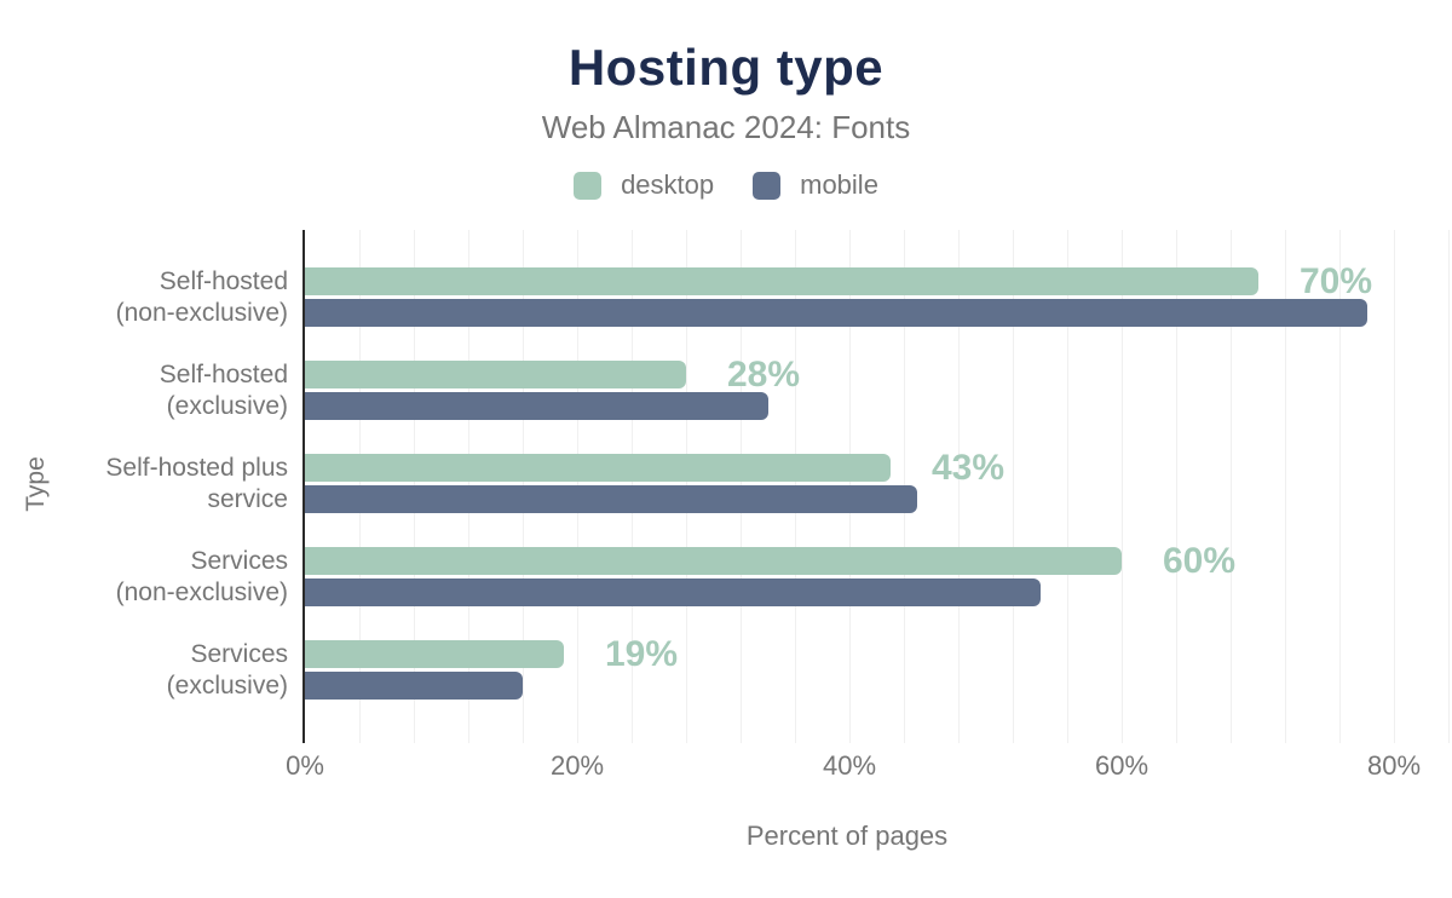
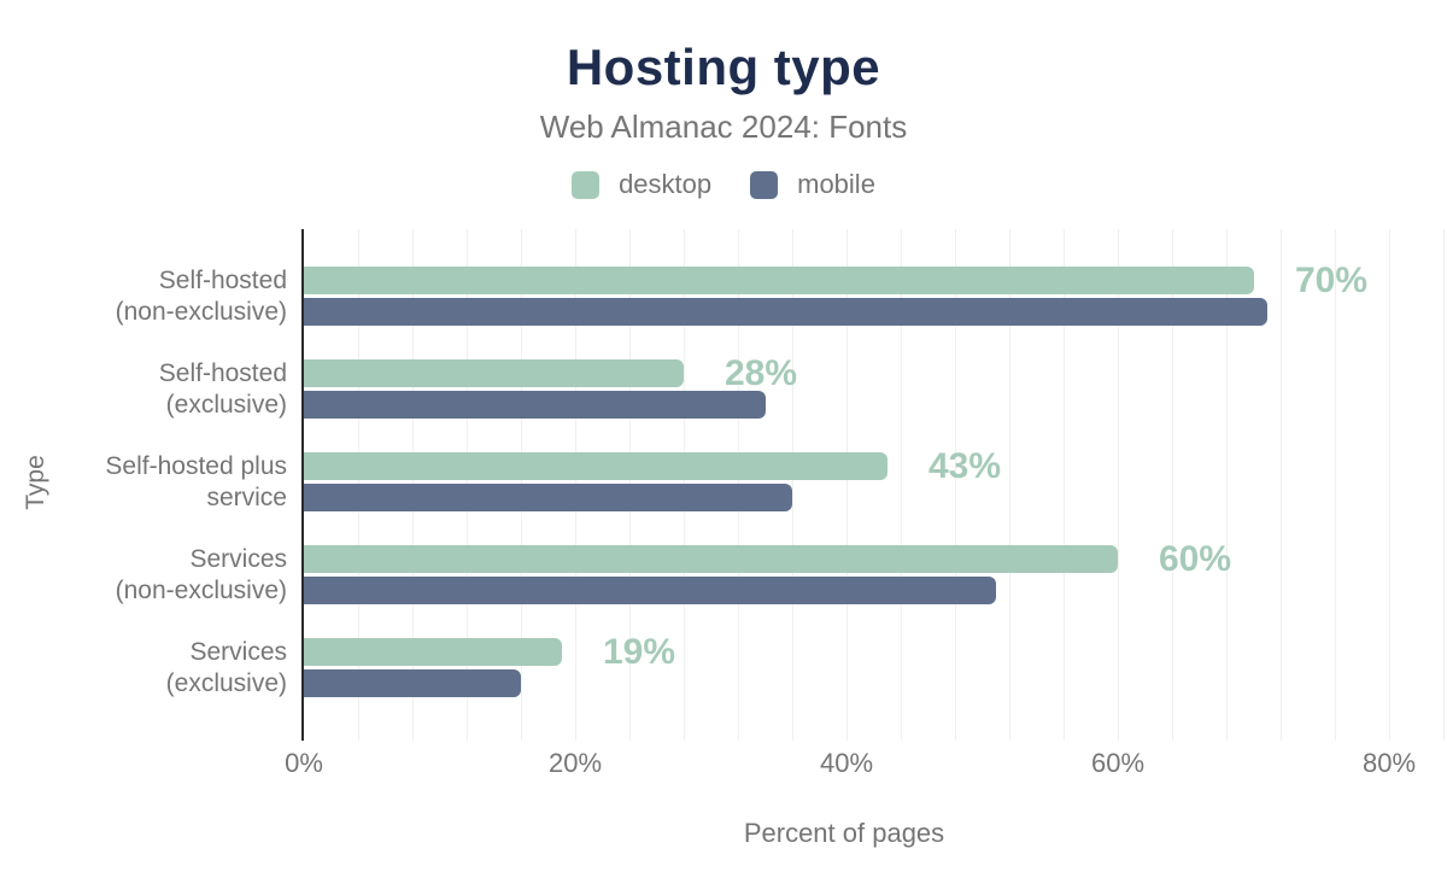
mobile/Self-hosted (non-exclusive): 78% -> 71%
mobile/Self-hosted plus service: 45% -> 36%
mobile/Services (non-exclusive): 54% -> 51%
